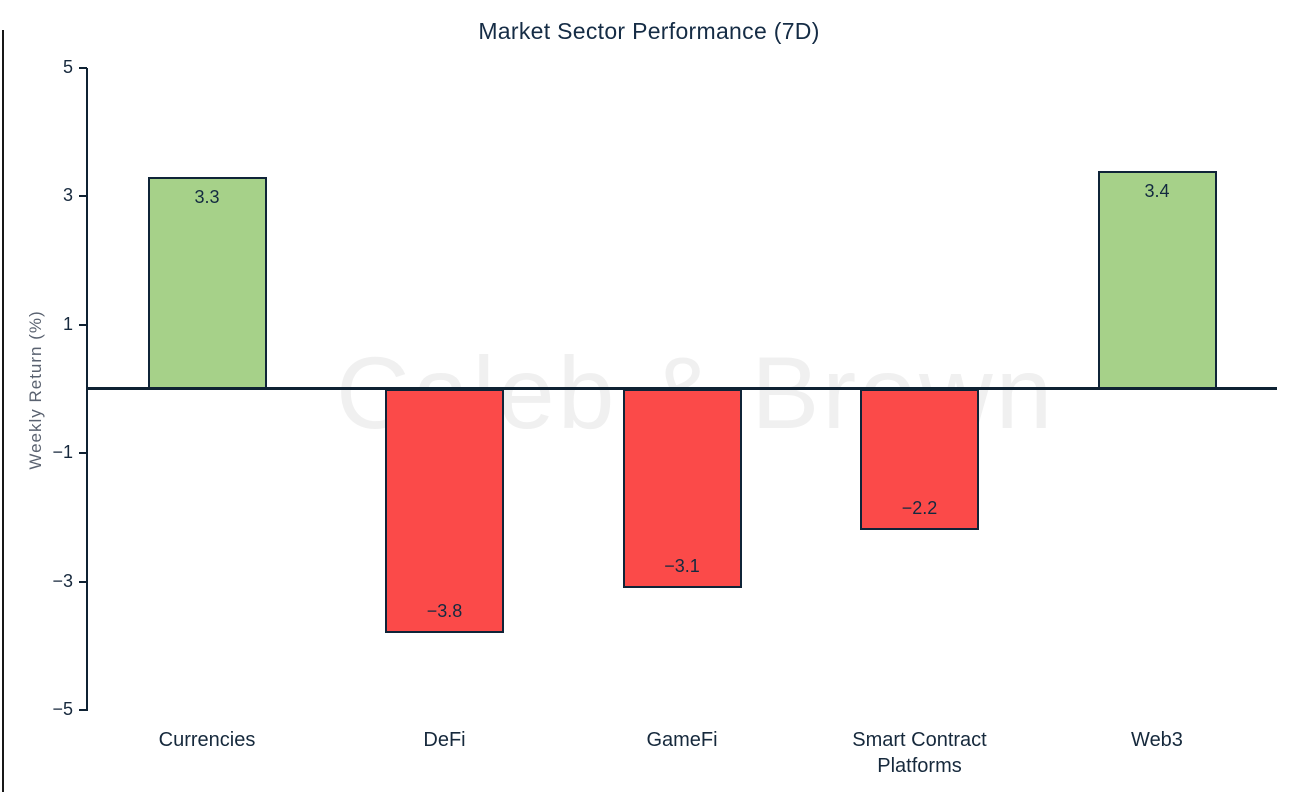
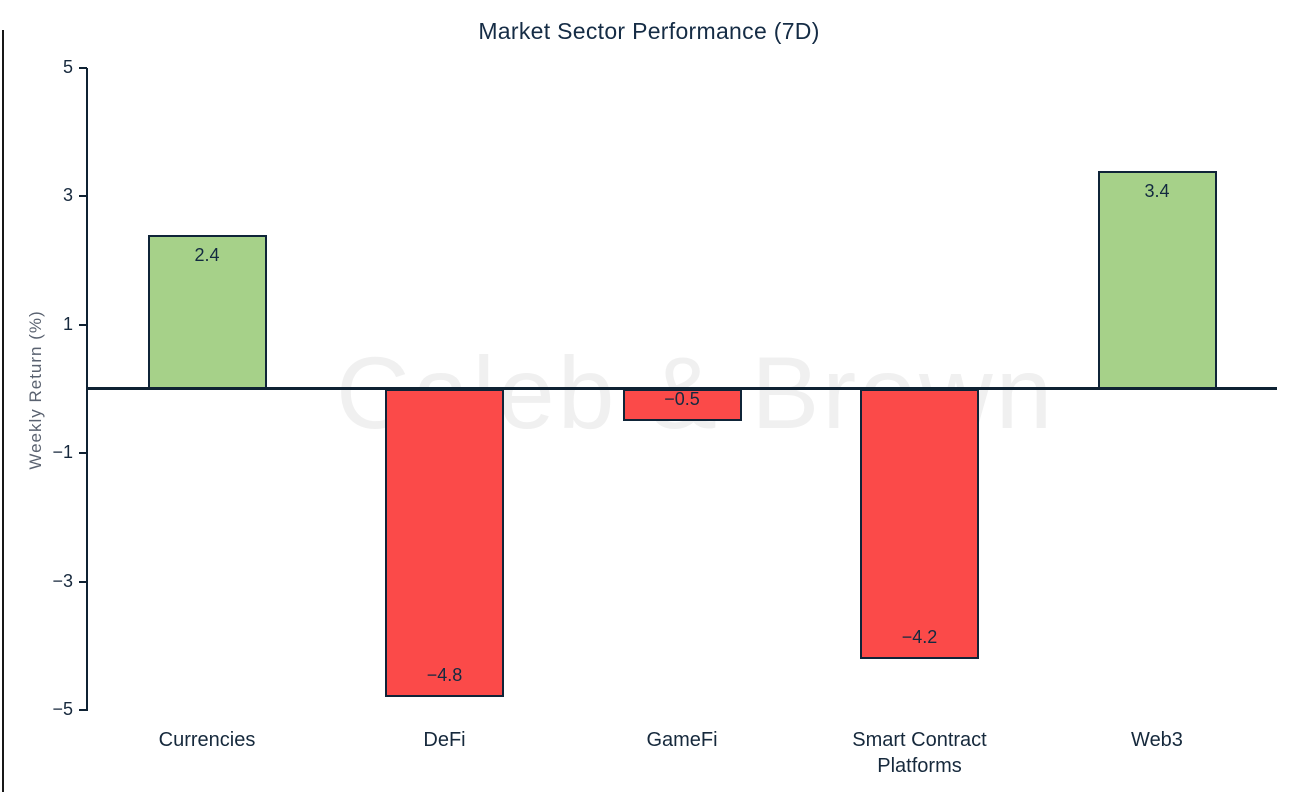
Currencies: 3.3 -> 2.4
DeFi: −3.8 -> −4.8
GameFi: −3.1 -> −0.5
Smart Contract Platforms: −2.2 -> −4.2
